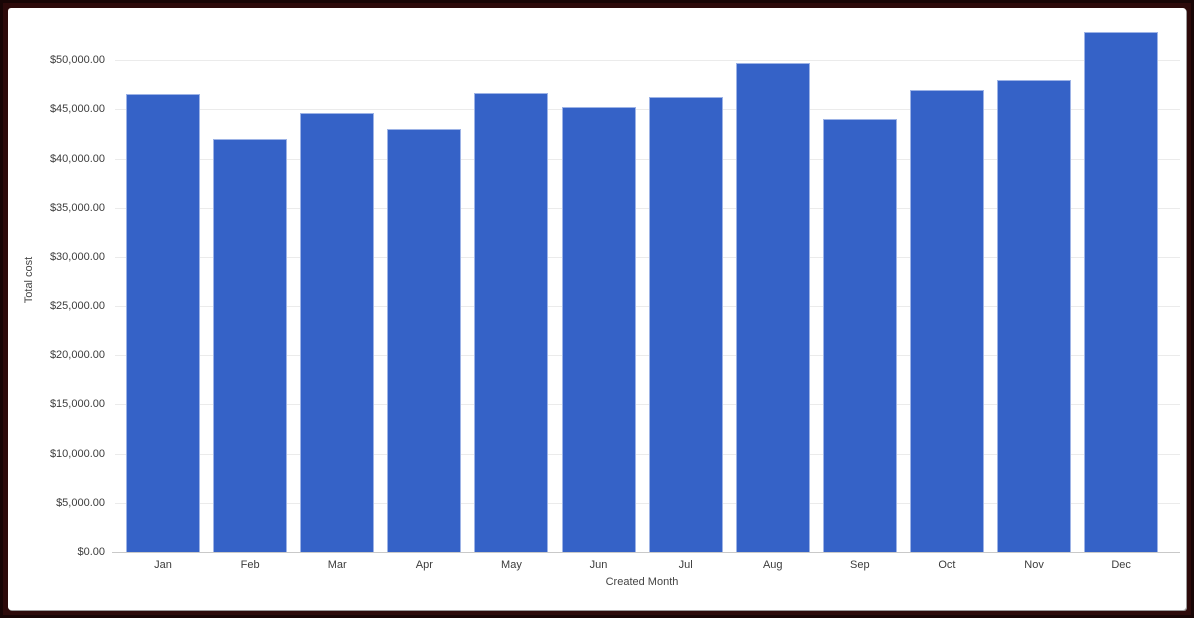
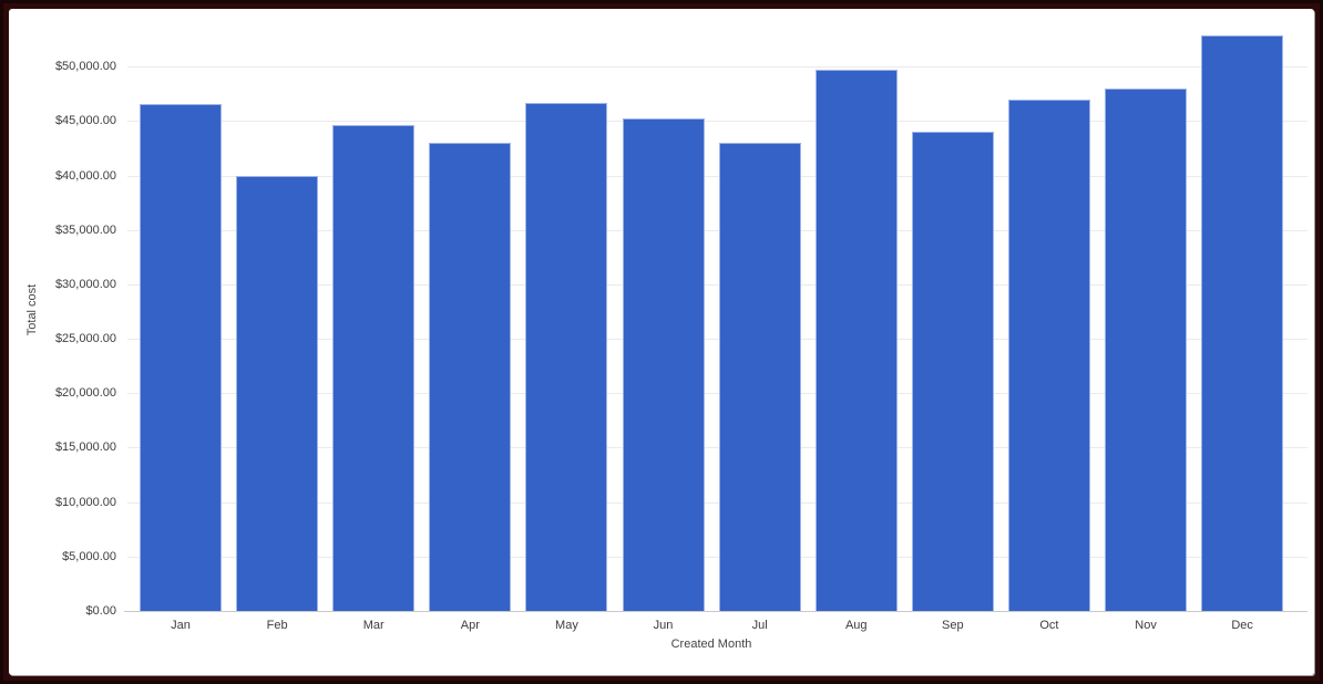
Feb: $42000 -> $40000
Jul: $46000 -> $43000
